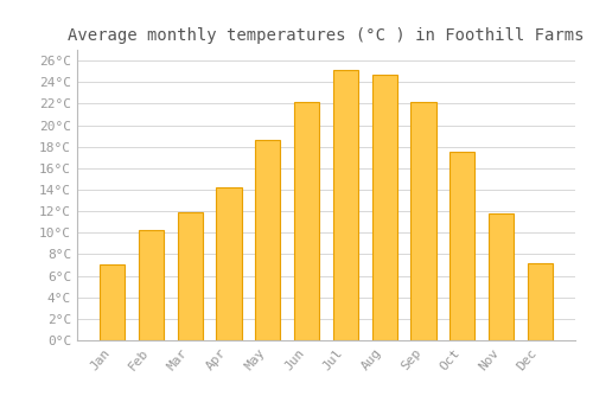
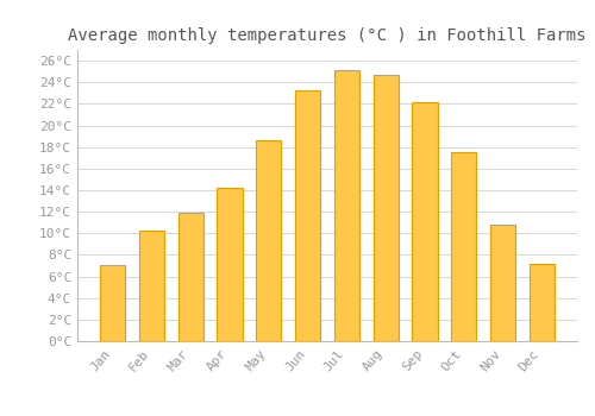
Jun: 22.1°C -> 23.2°C
Nov: 11.8°C -> 10.8°C
